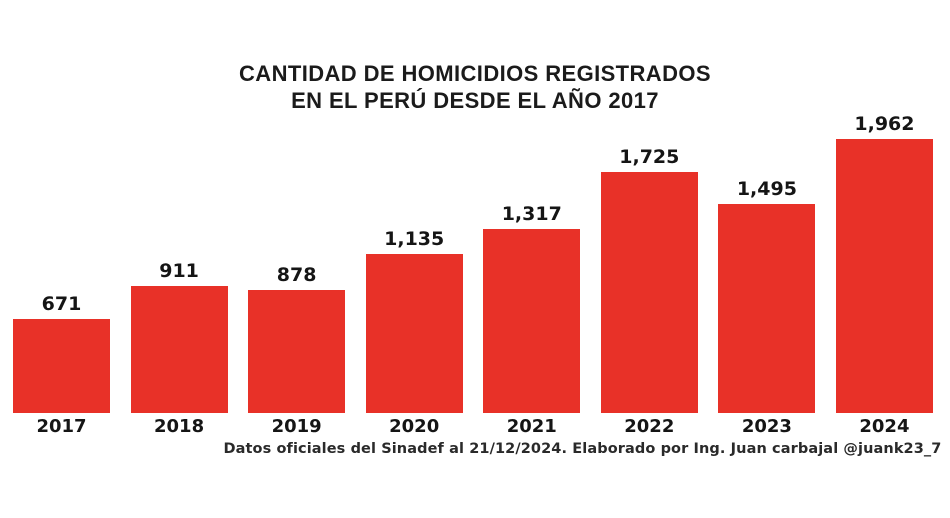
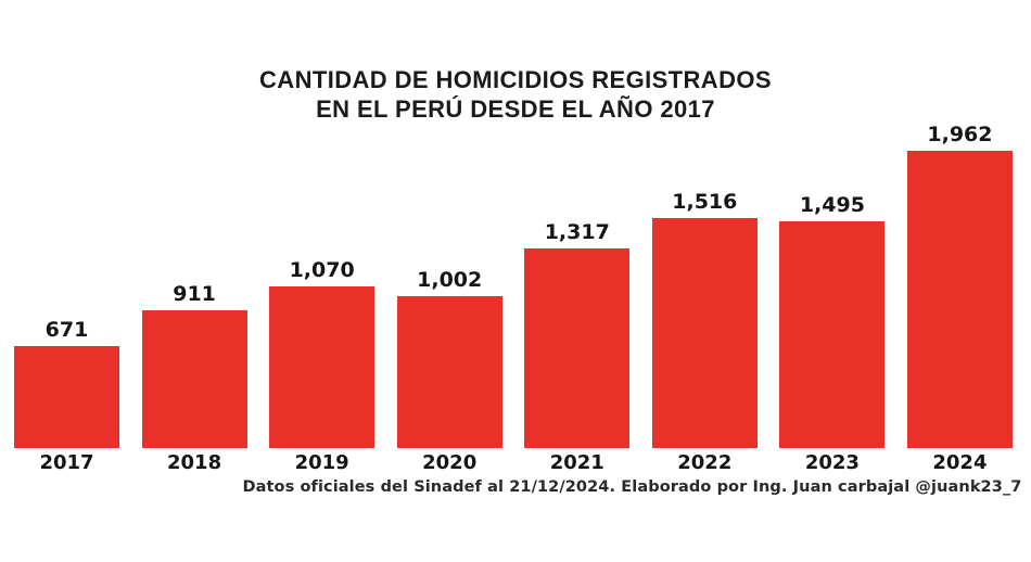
2019: 878 -> 1,070
2020: 1,135 -> 1,002
2022: 1,725 -> 1,516
